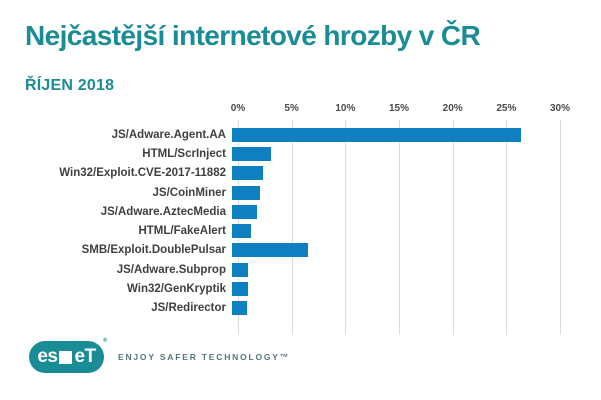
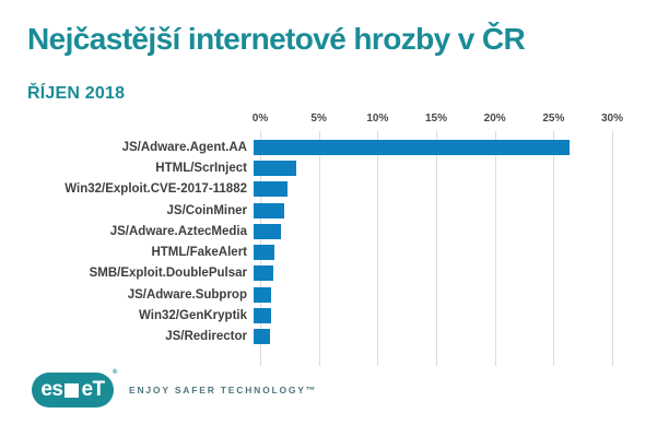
SMB/Exploit.DoublePulsar: 7.1% -> 1.7%
